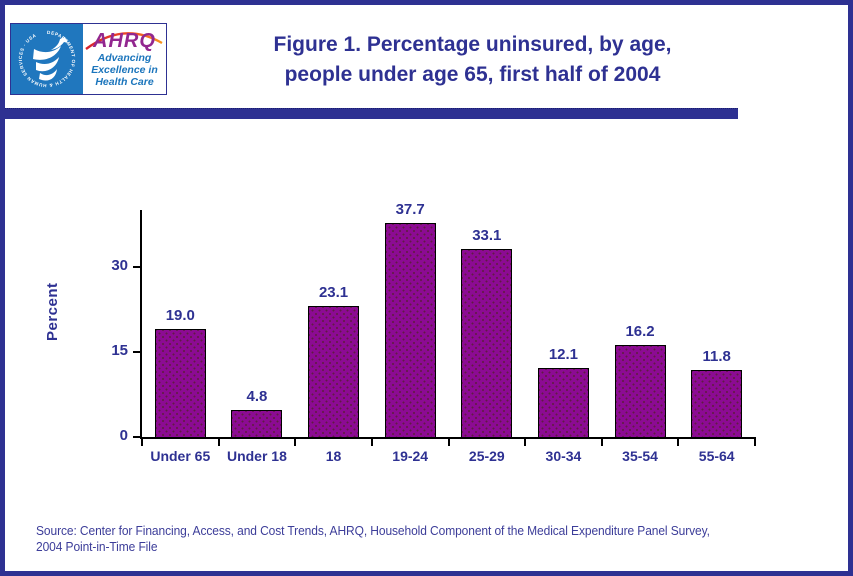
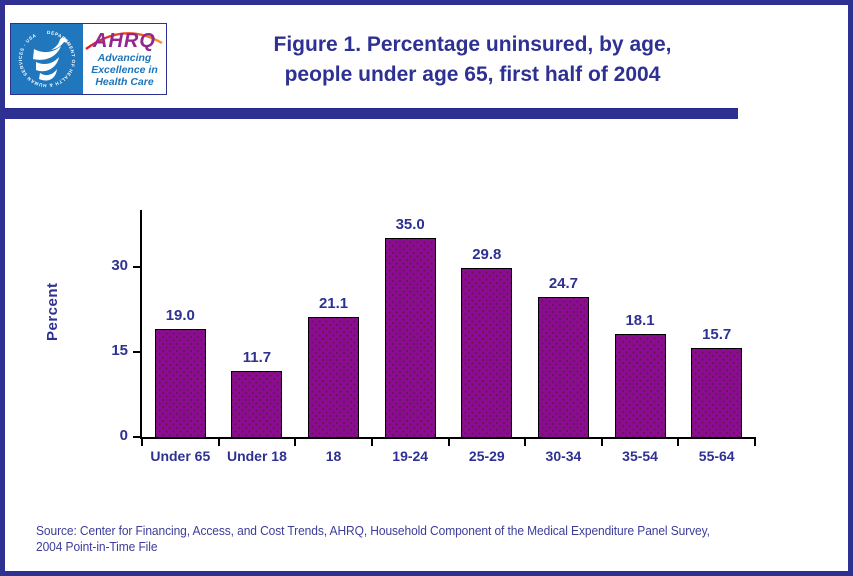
Under 18: 4.8 -> 11.7
18: 23.1 -> 21.1
19-24: 37.7 -> 35.0
25-29: 33.1 -> 29.8
30-34: 12.1 -> 24.7
35-54: 16.2 -> 18.1
55-64: 11.8 -> 15.7
